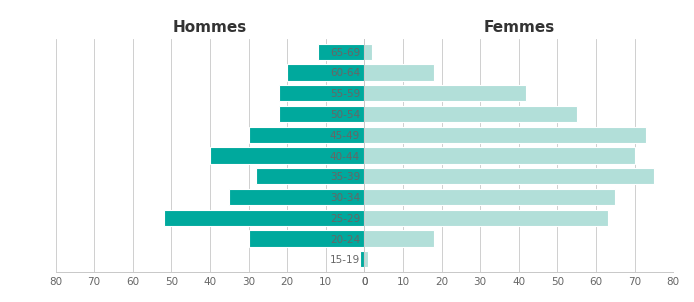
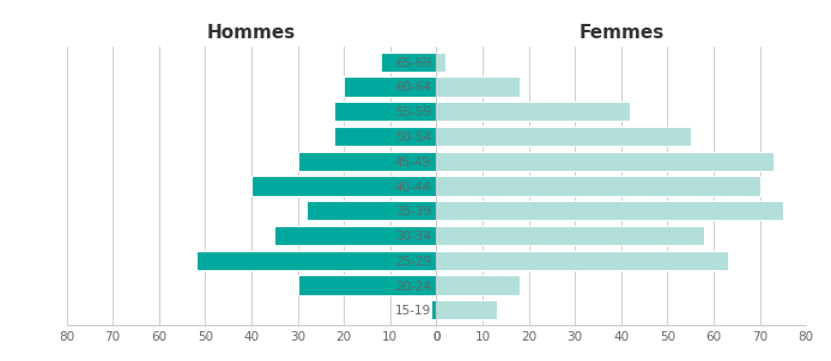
Femmes/30-34: 65 -> 58
Femmes/15-19: 1 -> 13
